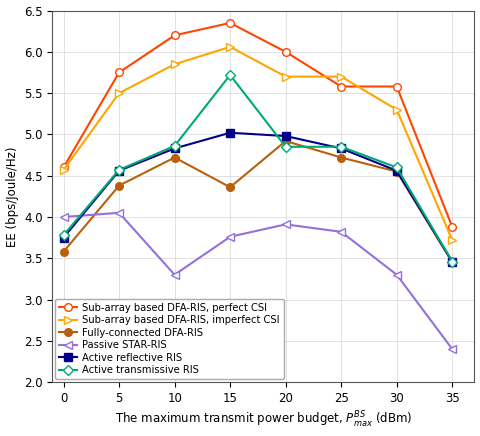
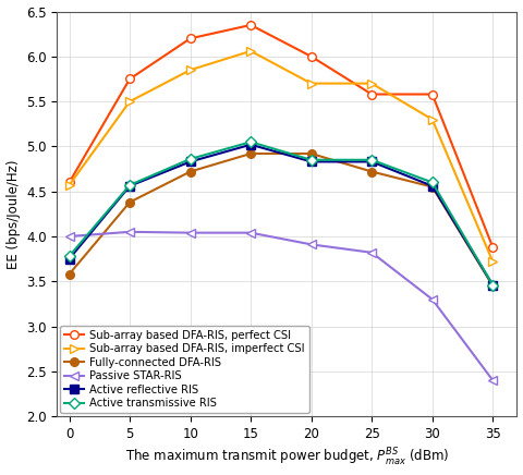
Passive STAR-RIS/10: 3.30 -> 4.04
Fully-connected DFA-RIS/15: 4.36 -> 4.92
Passive STAR-RIS/15: 3.76 -> 4.04
Active transmissive RIS/15: 5.72 -> 5.05
Active reflective RIS/20: 4.98 -> 4.83
